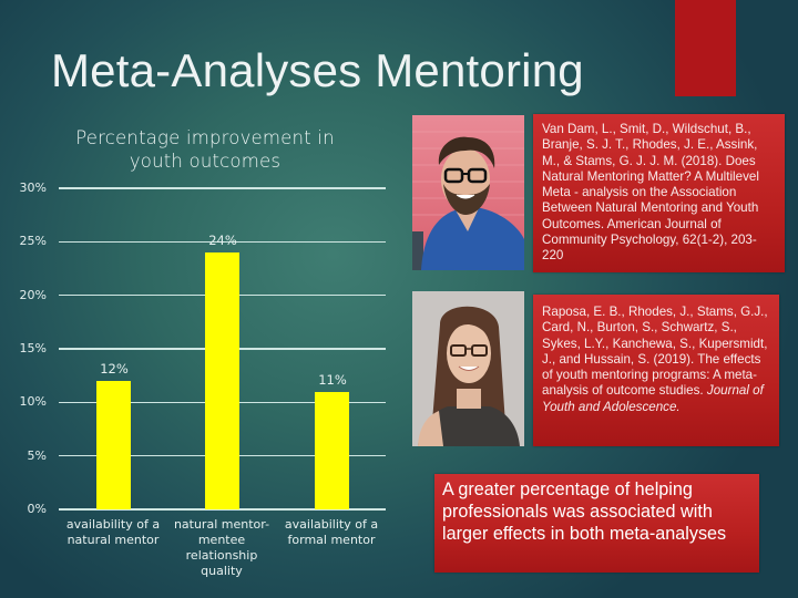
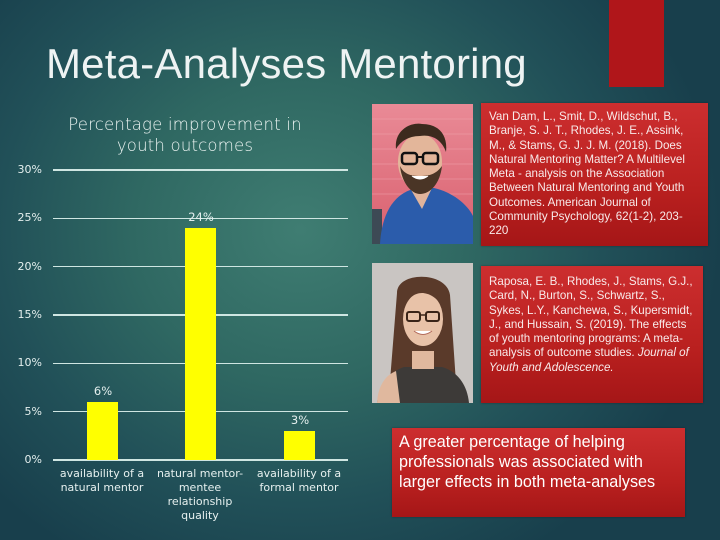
availability of a natural mentor: 12% -> 6%
availability of a formal mentor: 11% -> 3%
